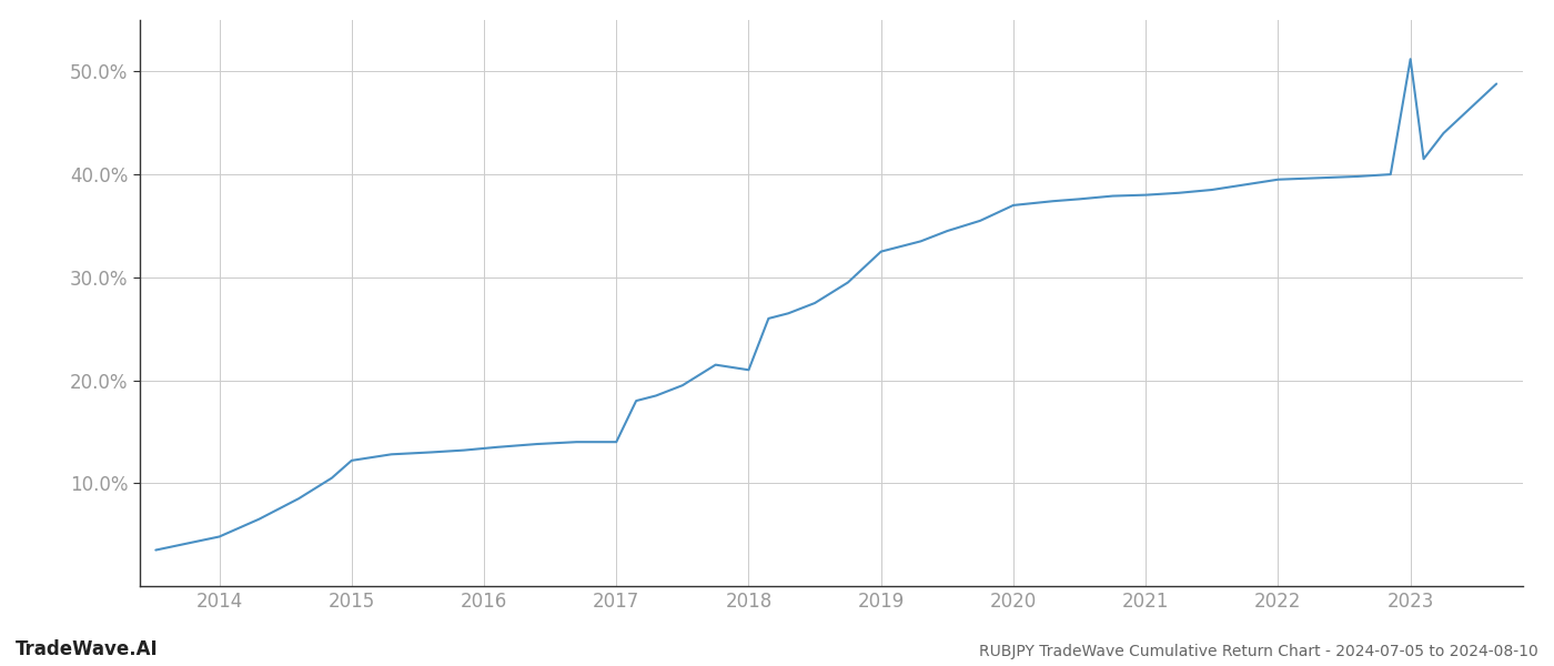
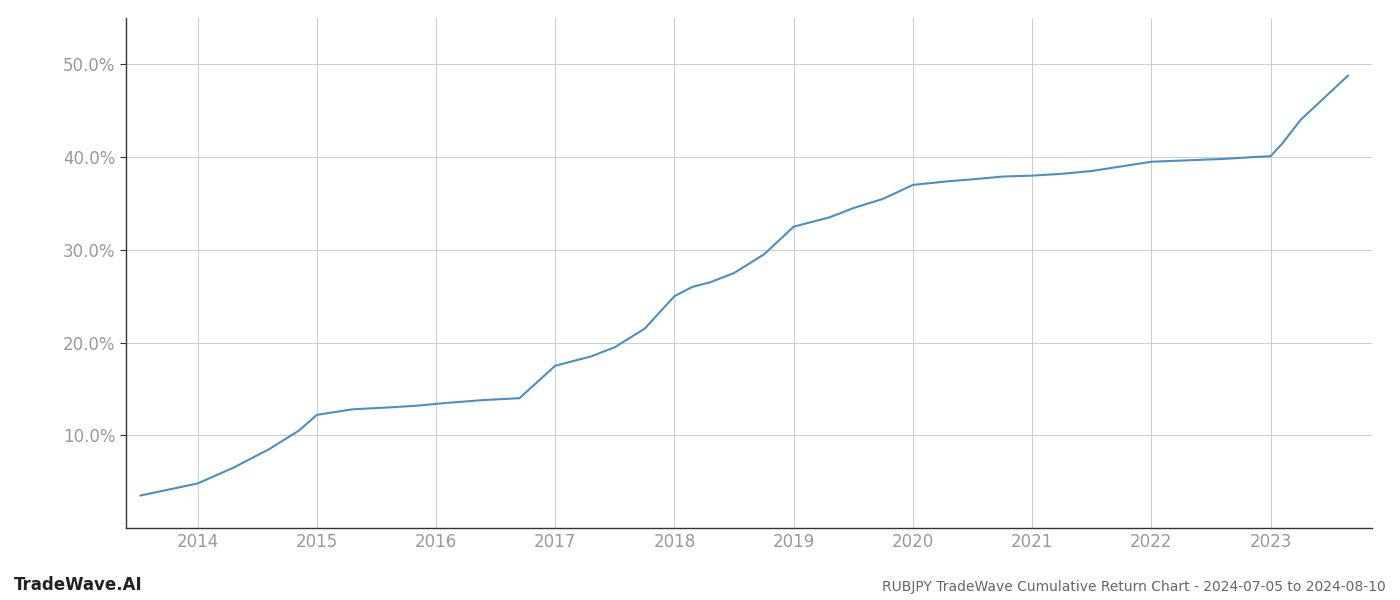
2017: 14.0% -> 17.5%
2018: 21.0% -> 25.0%
2023: 51.2% -> 40.1%
